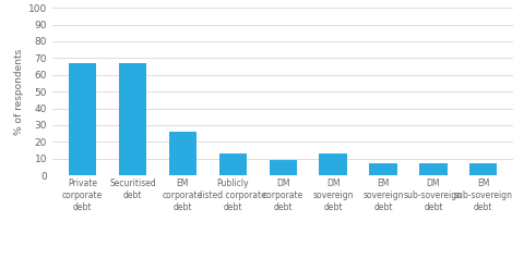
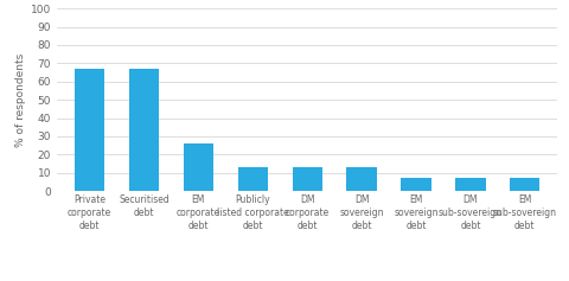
DM corporate debt: 9 -> 13
